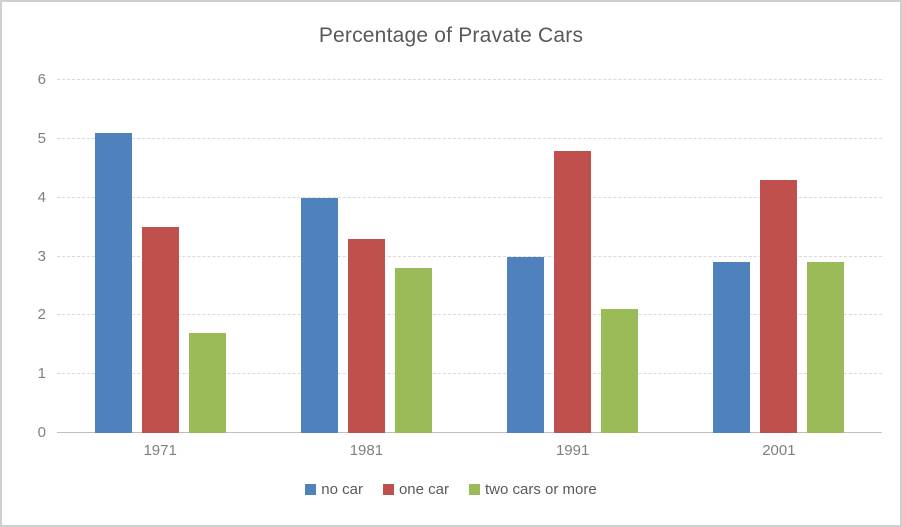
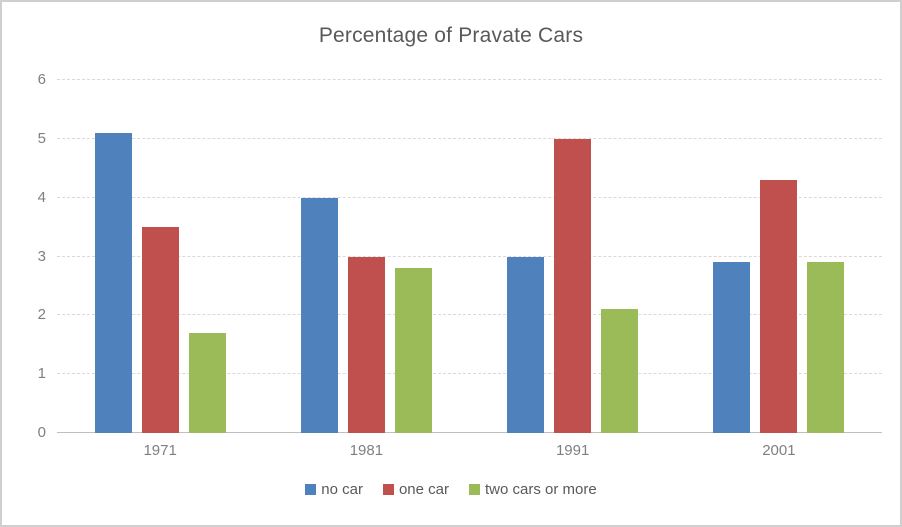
one car/1981: 3.3 -> 3.0
one car/1991: 4.8 -> 5.0
